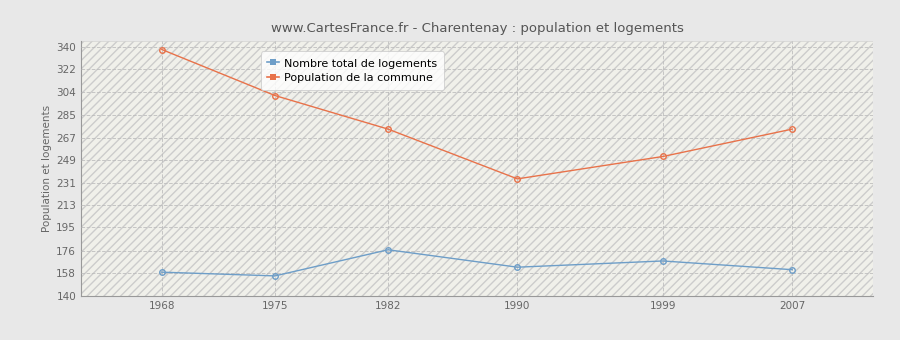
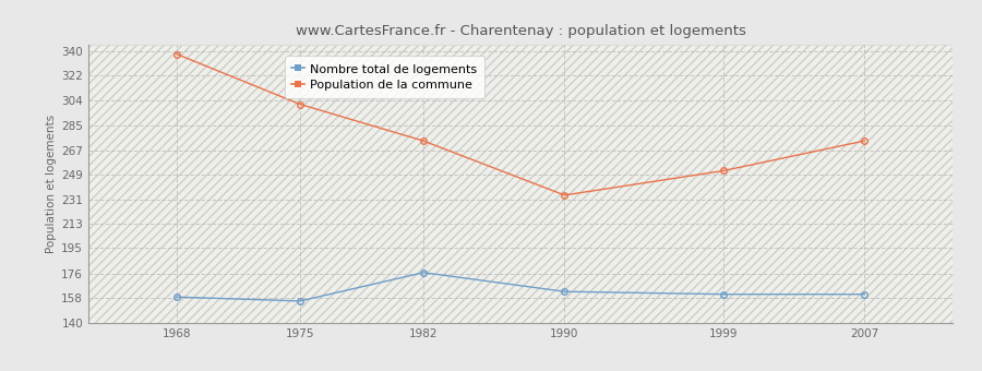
Nombre total de logements/1999: 168 -> 161
